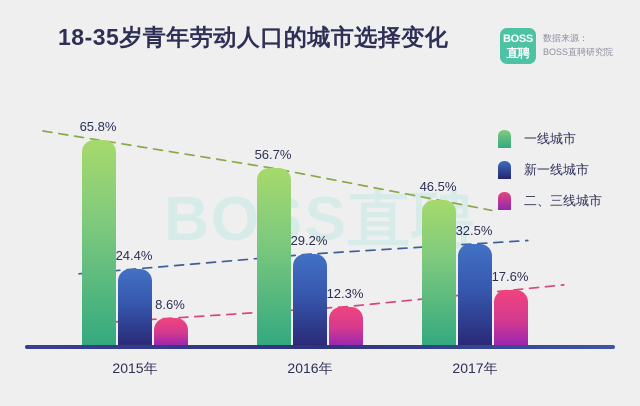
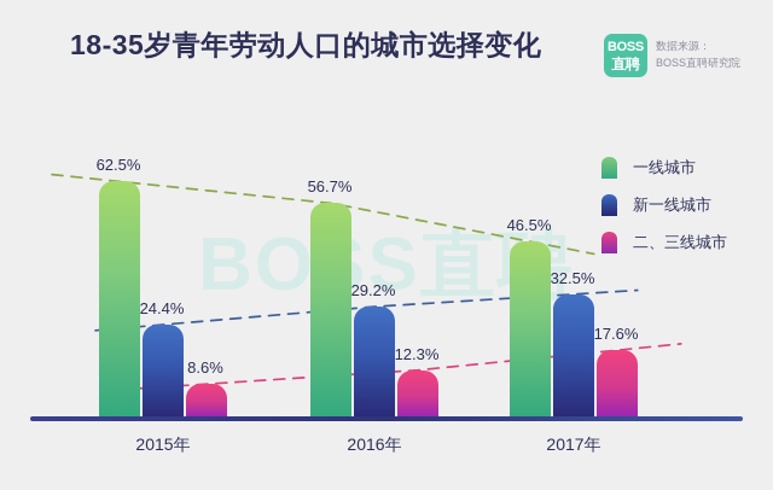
一线城市/2015年: 65.8% -> 62.5%
